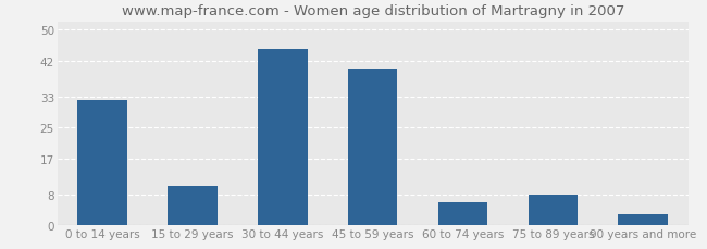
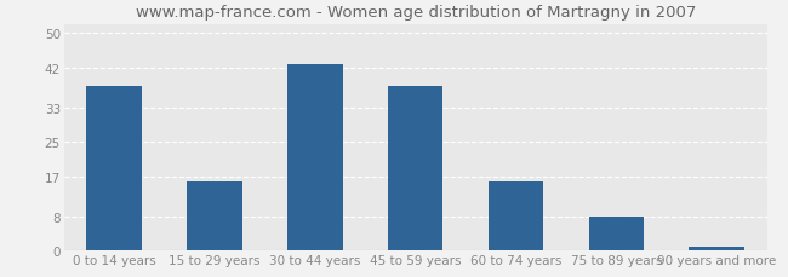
0 to 14 years: 32 -> 38
15 to 29 years: 10 -> 16
30 to 44 years: 45 -> 43
45 to 59 years: 40 -> 38
60 to 74 years: 6 -> 16
90 years and more: 3 -> 1
